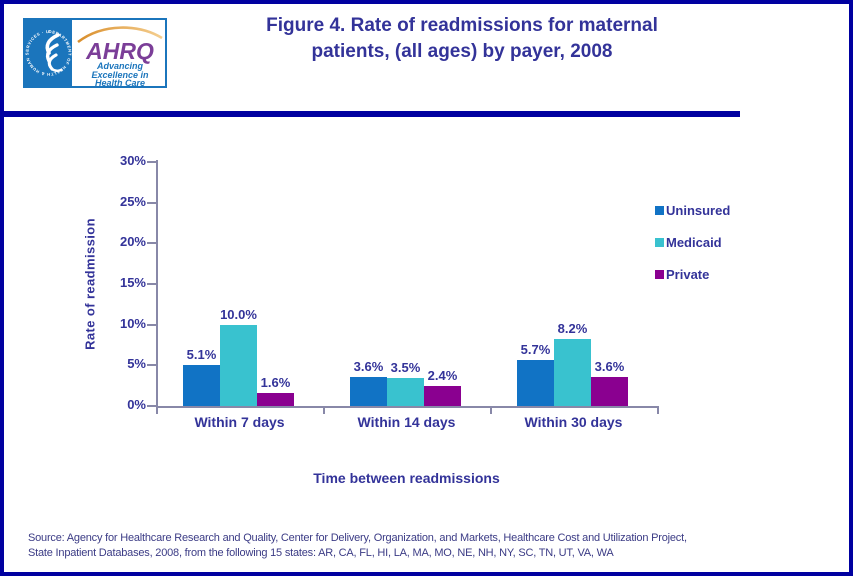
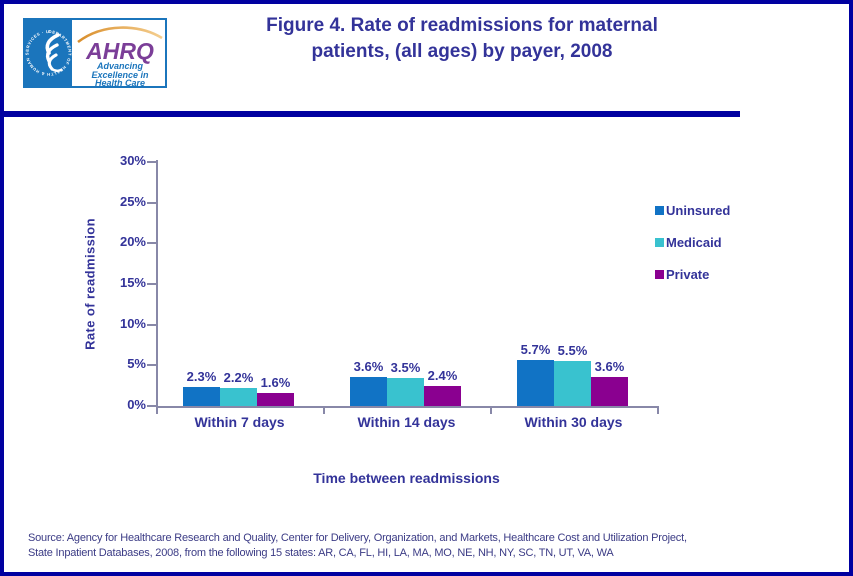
Uninsured/Within 7 days: 5.1% -> 2.3%
Medicaid/Within 7 days: 10.0% -> 2.2%
Medicaid/Within 30 days: 8.2% -> 5.5%
